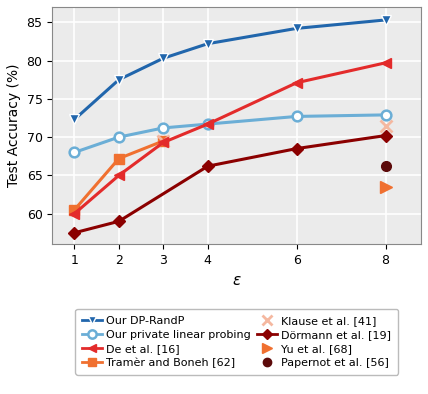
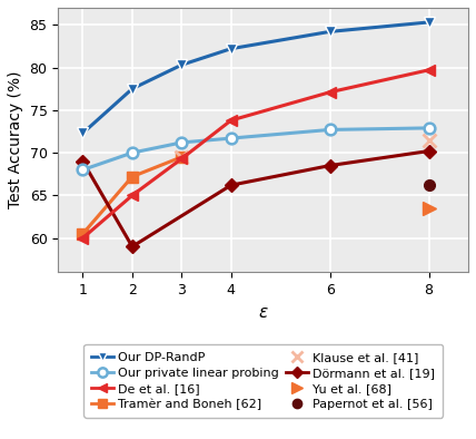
Dörmann et al. [19]/1: 57.5 -> 69.0
De et al. [16]/4: 71.7 -> 73.8
